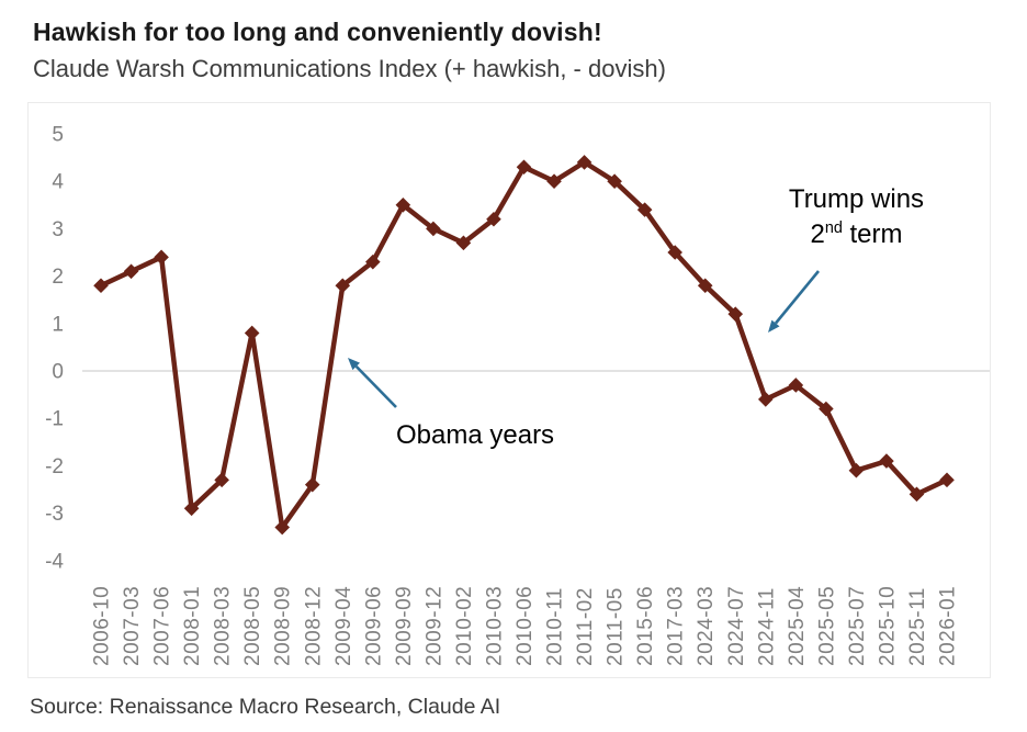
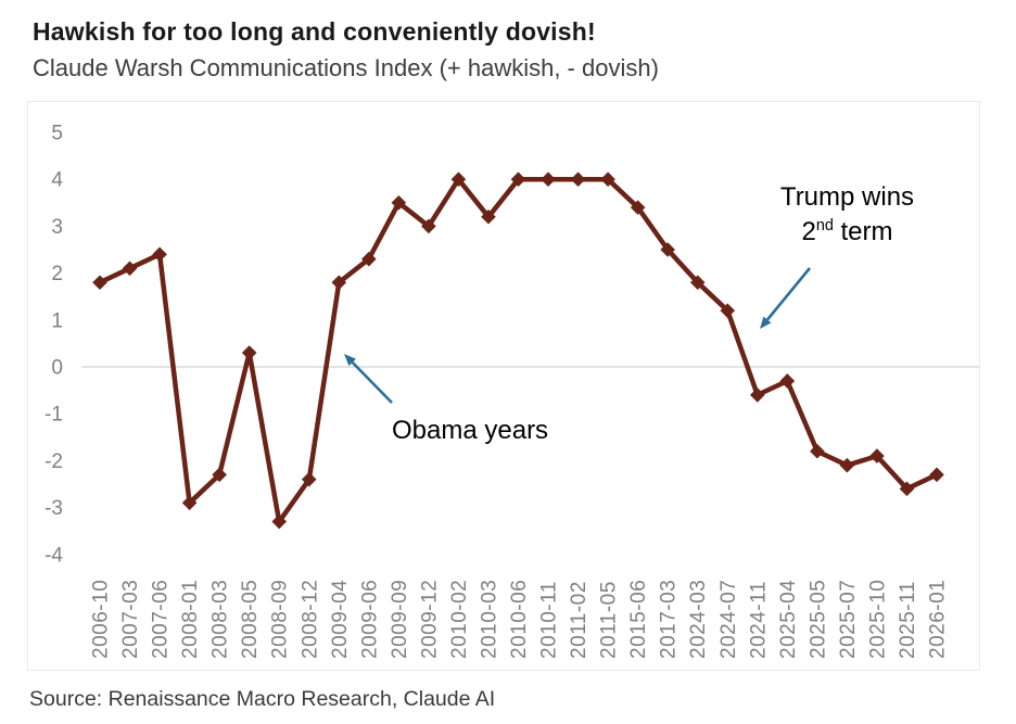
2008-05: 0.8 -> 0.3
2010-02: 2.7 -> 4.0
2010-06: 4.3 -> 4.0
2011-02: 4.4 -> 4.0
2025-05: -0.8 -> -1.8
